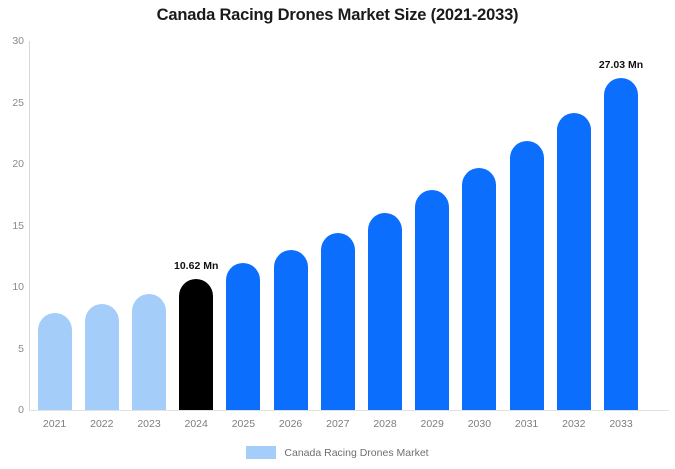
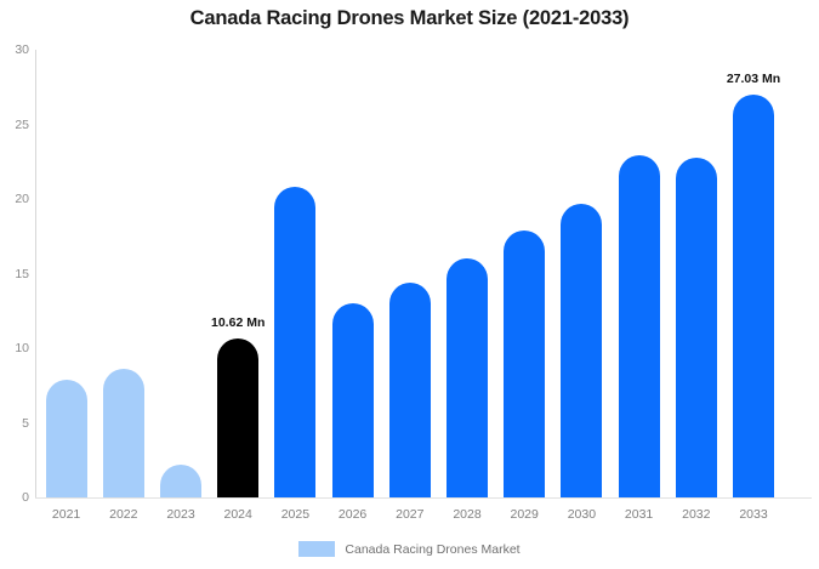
2023: 9.4 -> 2.2
2025: 11.9 -> 20.8
2031: 21.9 -> 22.9
2032: 24.2 -> 22.8
